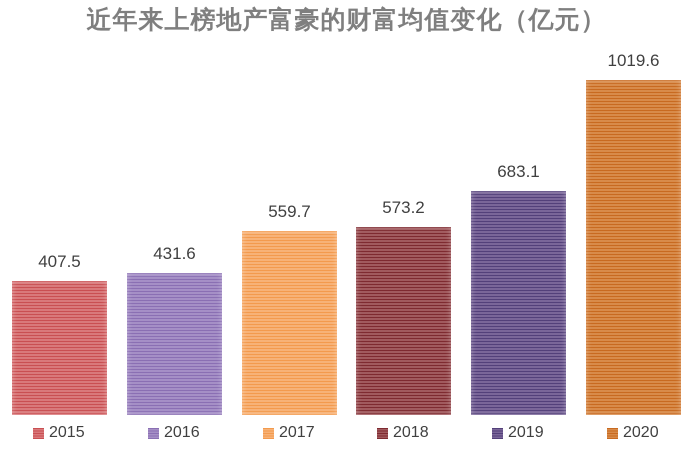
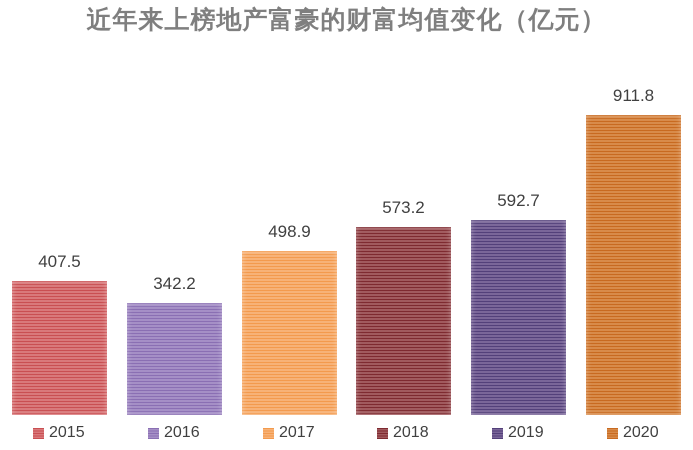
2016: 431.6 -> 342.2
2017: 559.7 -> 498.9
2019: 683.1 -> 592.7
2020: 1019.6 -> 911.8
